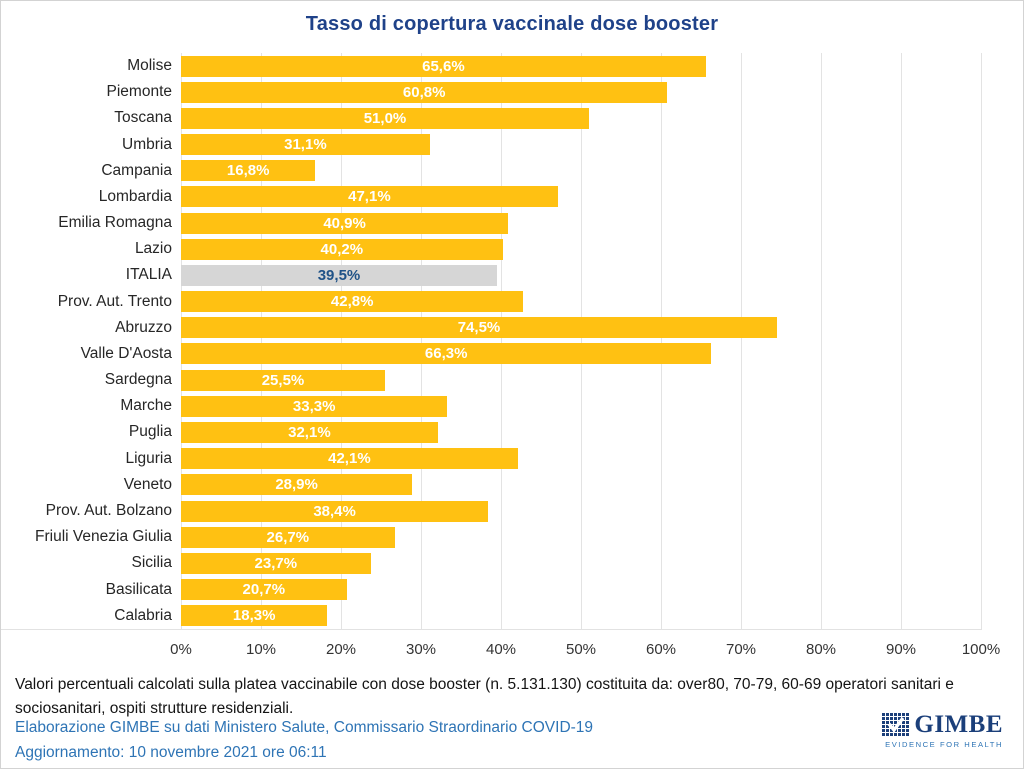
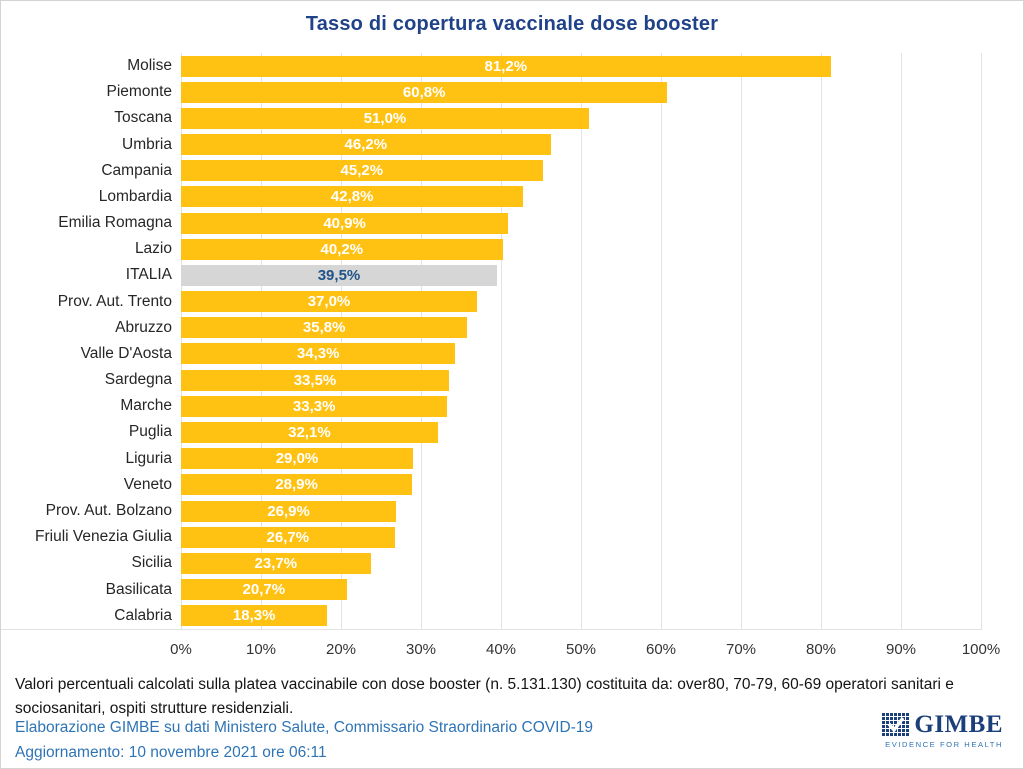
Molise: 65,6% -> 81,2%
Umbria: 31,1% -> 46,2%
Campania: 16,8% -> 45,2%
Lombardia: 47,1% -> 42,8%
Prov. Aut. Trento: 42,8% -> 37,0%
Abruzzo: 74,5% -> 35,8%
Valle D'Aosta: 66,3% -> 34,3%
Sardegna: 25,5% -> 33,5%
Liguria: 42,1% -> 29,0%
Prov. Aut. Bolzano: 38,4% -> 26,9%
